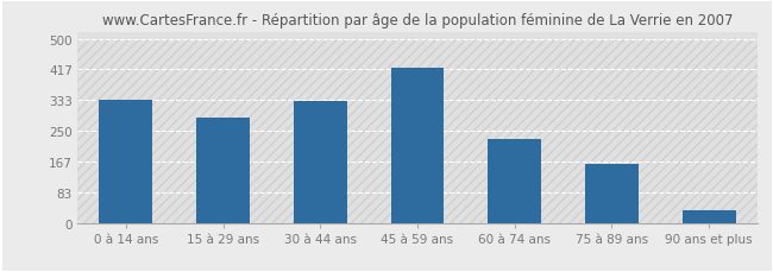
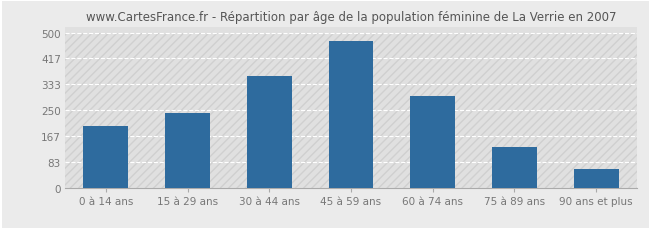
0 à 14 ans: 333 -> 200
15 à 29 ans: 285 -> 240
30 à 44 ans: 330 -> 360
45 à 59 ans: 422 -> 475
60 à 74 ans: 228 -> 295
75 à 89 ans: 160 -> 130
90 ans et plus: 35 -> 60
